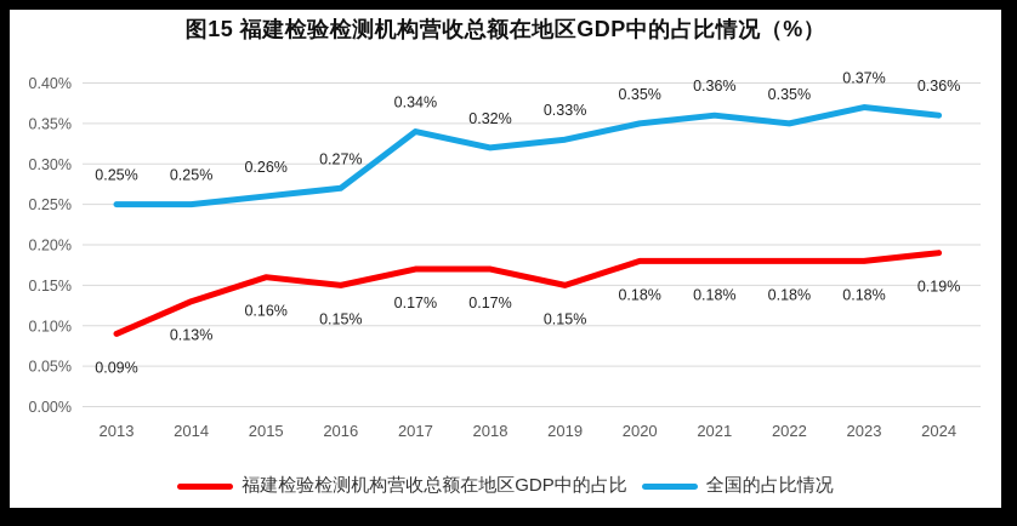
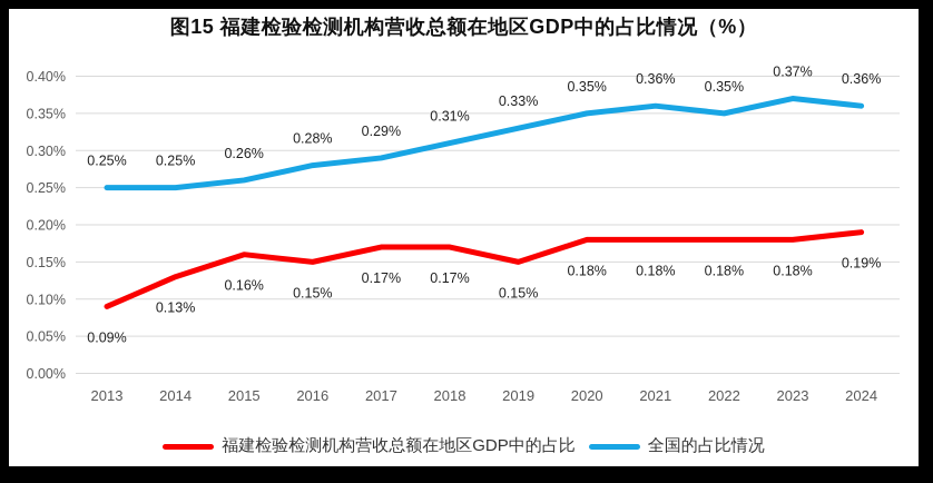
全国的占比情况/2016: 0.27% -> 0.28%
全国的占比情况/2017: 0.34% -> 0.29%
全国的占比情况/2018: 0.32% -> 0.31%
